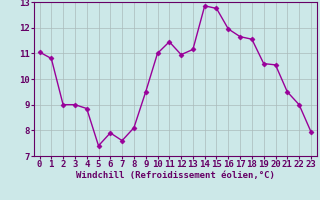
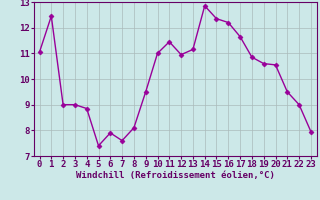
1: 10.80 -> 12.45
15: 12.75 -> 12.35
16: 11.95 -> 12.20
18: 11.55 -> 10.85
